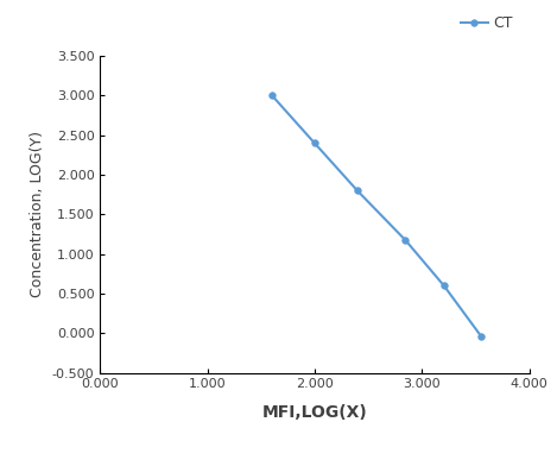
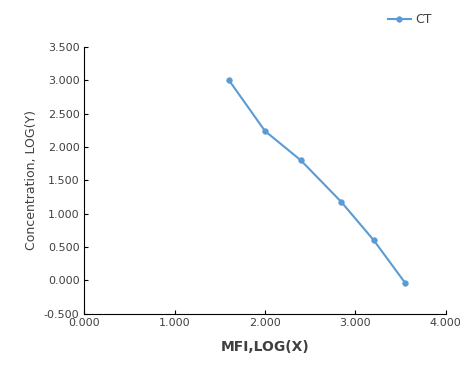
2.000: 2.40 -> 2.24
